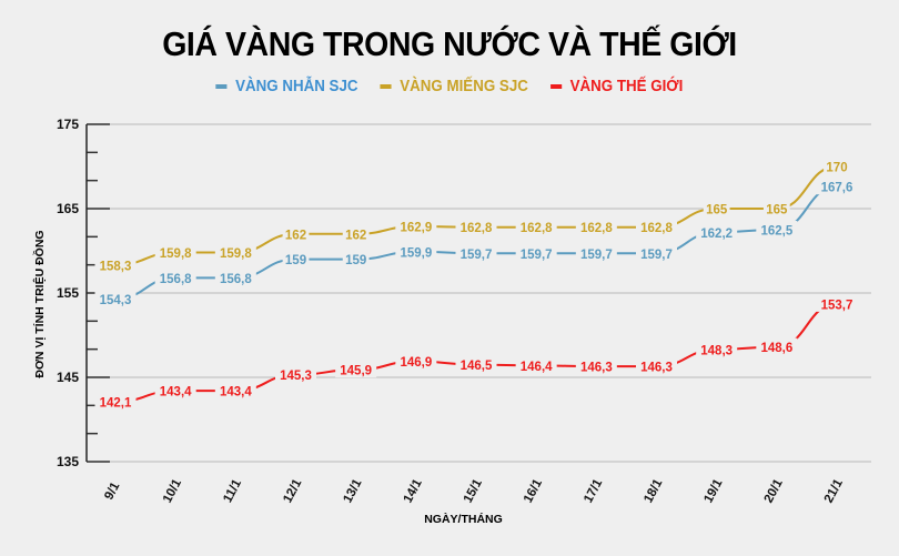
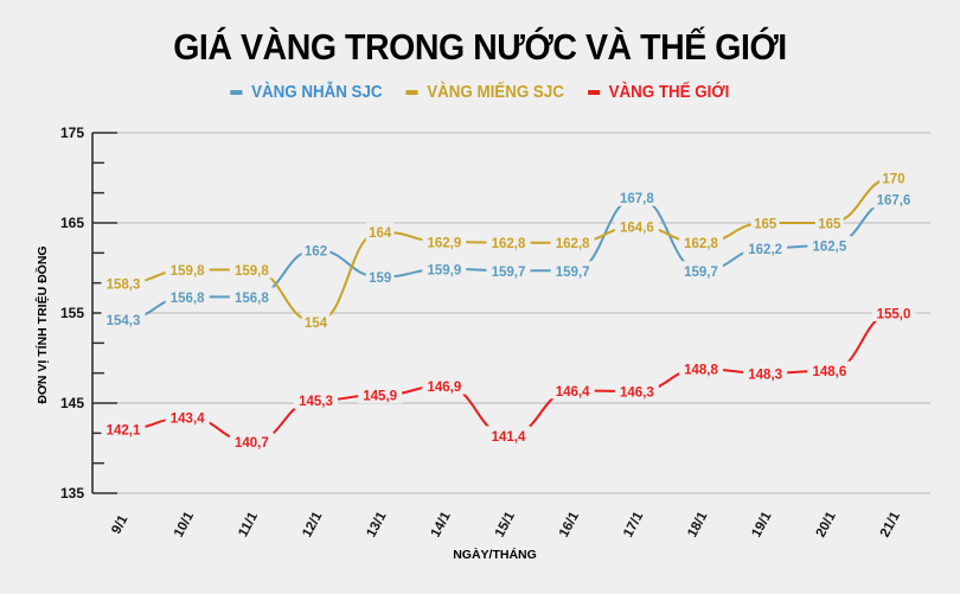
VÀNG THẾ GIỚI/11/1: 143,4 -> 140,7
VÀNG NHẪN SJC/12/1: 159 -> 162
VÀNG MIẾNG SJC/12/1: 162 -> 154
VÀNG MIẾNG SJC/13/1: 162 -> 164
VÀNG THẾ GIỚI/15/1: 146,5 -> 141,4
VÀNG NHẪN SJC/17/1: 159,7 -> 167,8
VÀNG MIẾNG SJC/17/1: 162,8 -> 164,6
VÀNG THẾ GIỚI/18/1: 146,3 -> 148,8
VÀNG THẾ GIỚI/21/1: 153,7 -> 155,0
